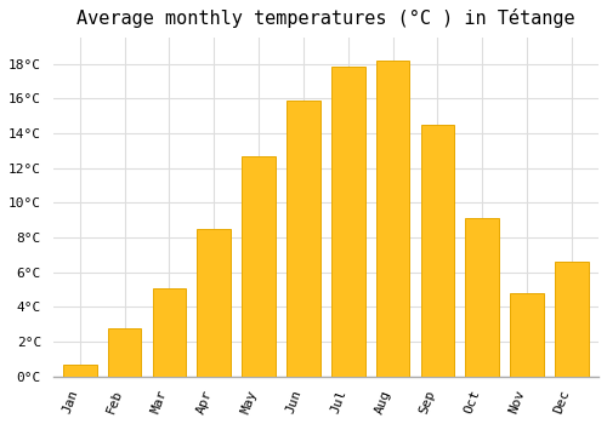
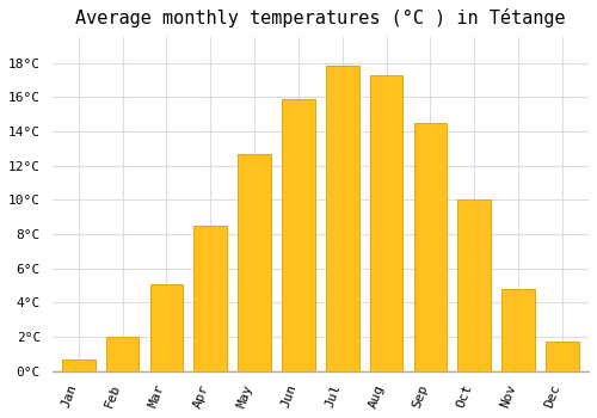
Feb: 2.8°C -> 2.0°C
Aug: 18.2°C -> 17.3°C
Oct: 9.1°C -> 10.0°C
Dec: 6.6°C -> 1.7°C
